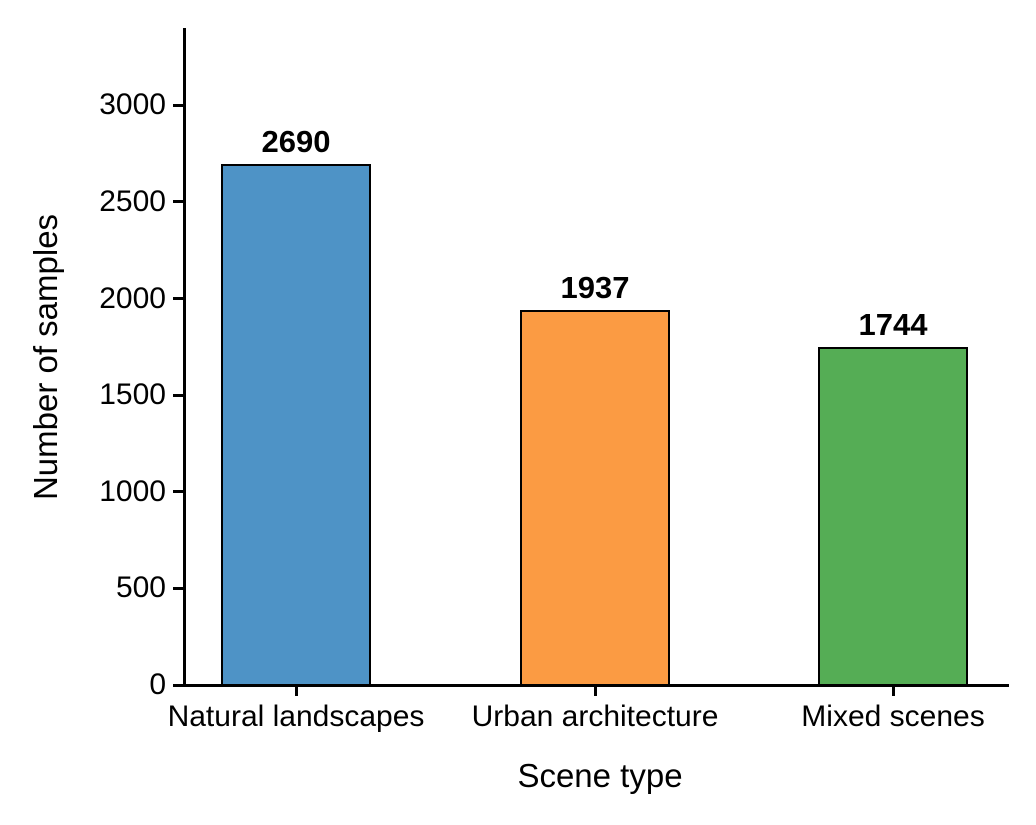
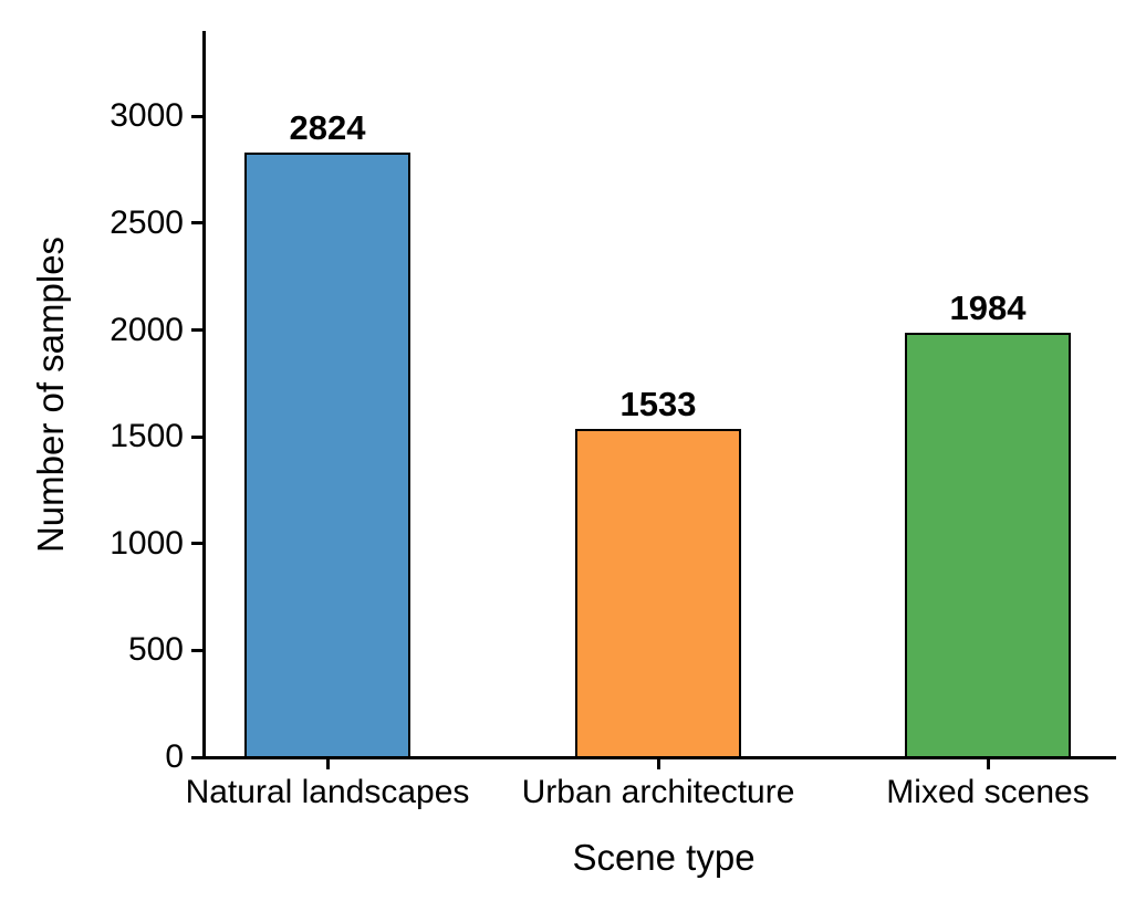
Natural landscapes: 2690 -> 2824
Urban architecture: 1937 -> 1533
Mixed scenes: 1744 -> 1984
